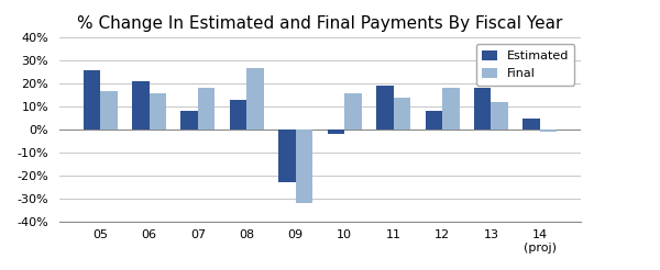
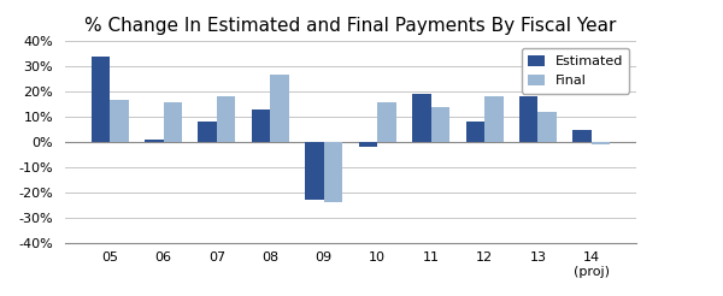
Estimated/05: 26% -> 34%
Estimated/06: 21% -> 1%
Final/09: -32% -> -24%
